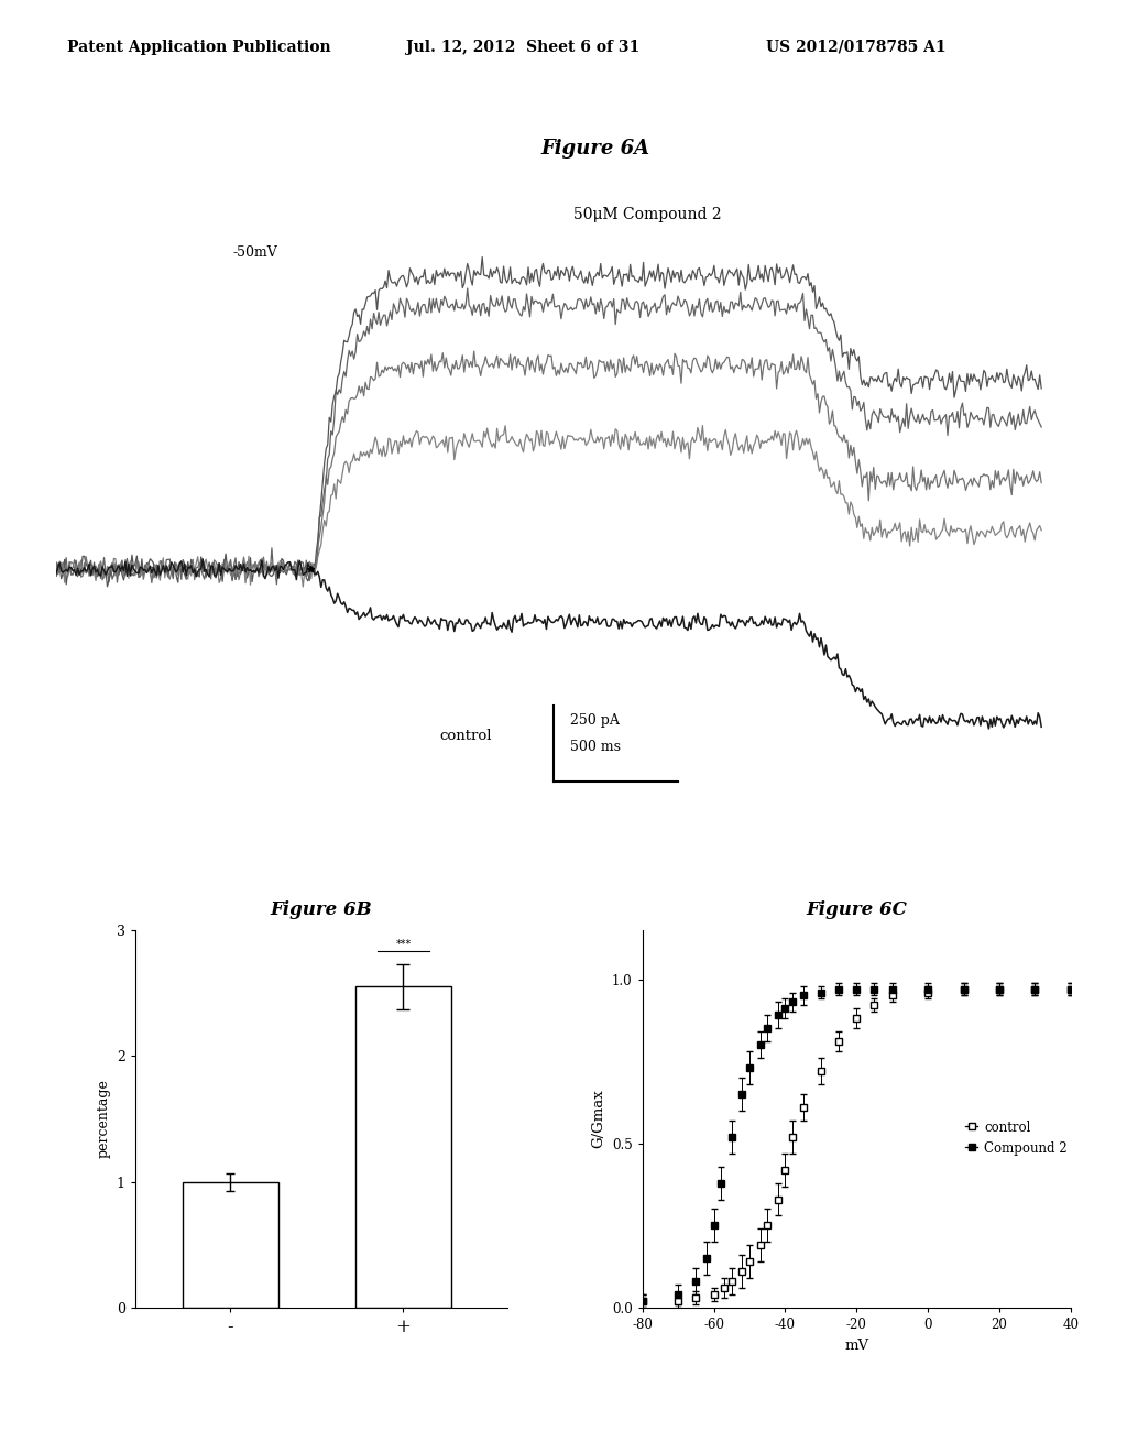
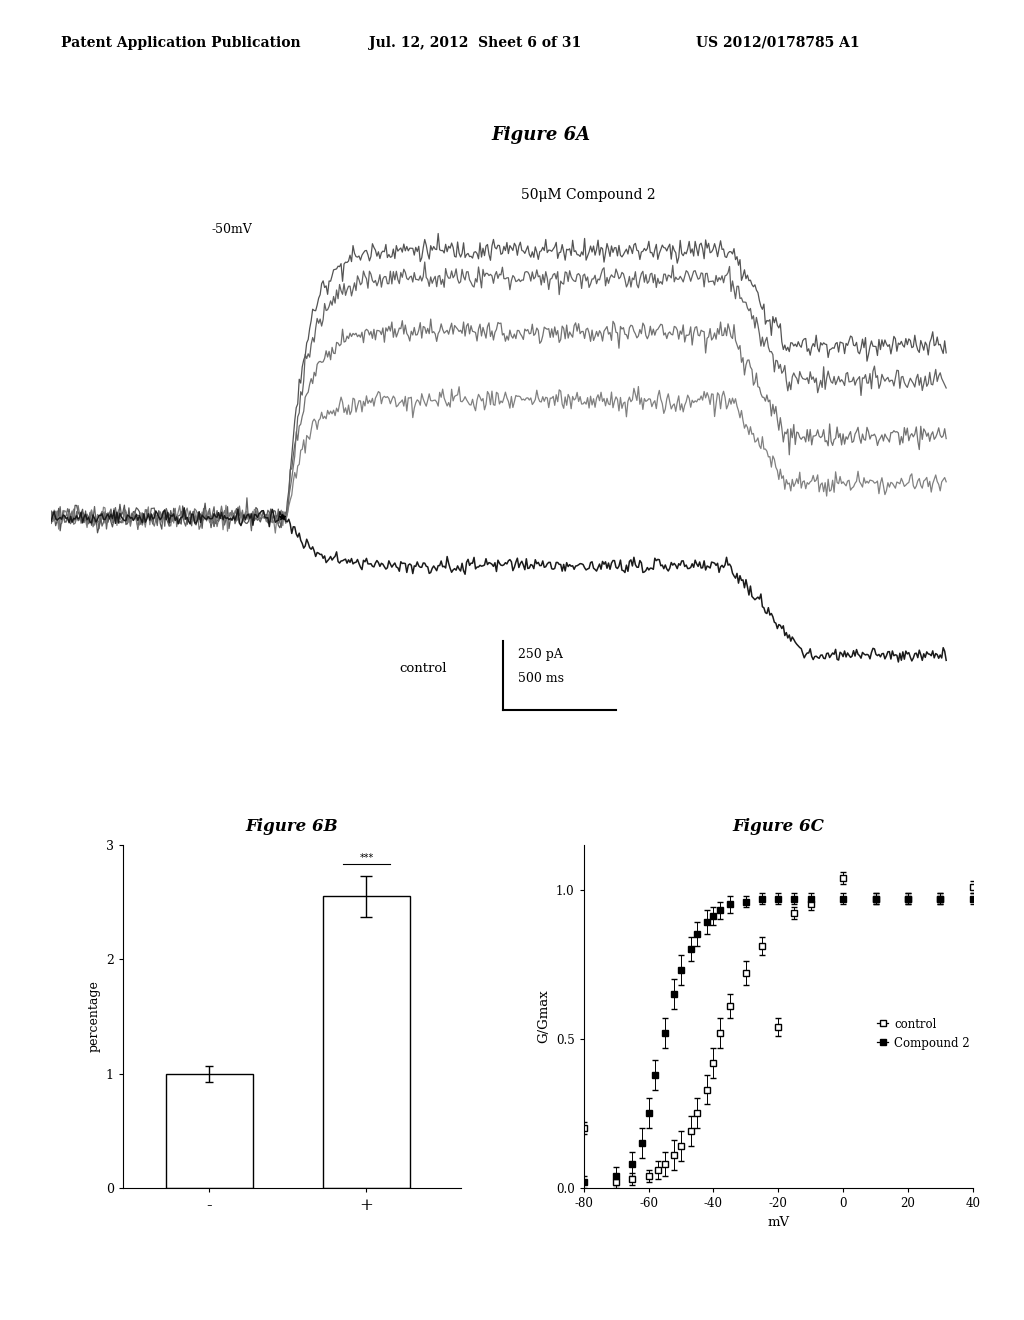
Figure 6C/control/-80: 0.02 -> 0.20
Figure 6C/control/-20: 0.88 -> 0.54
Figure 6C/control/0: 0.96 -> 1.04
Figure 6C/control/40: 0.97 -> 1.01
